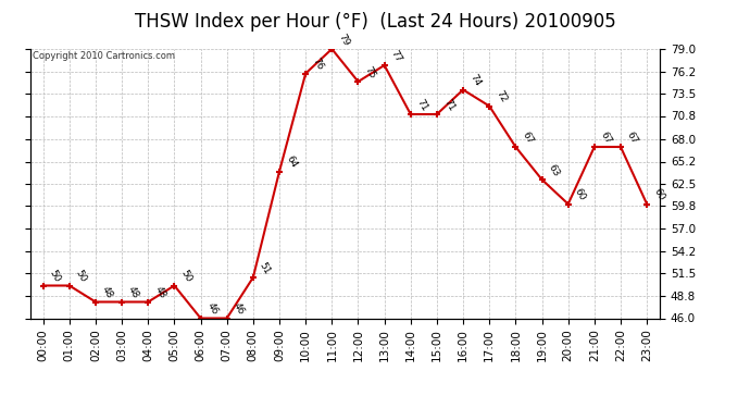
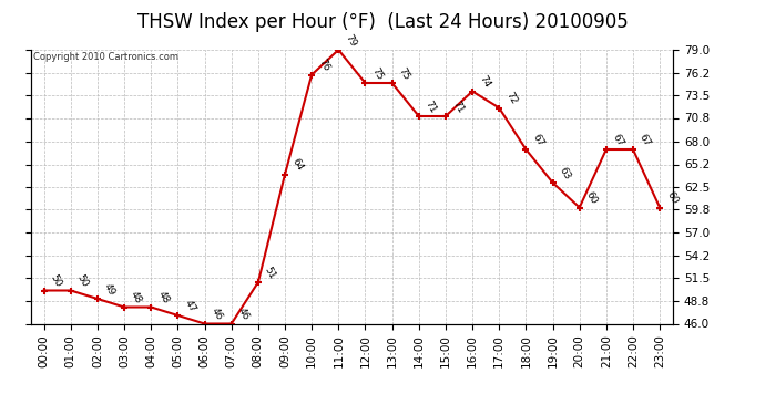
02:00: 48 -> 49
05:00: 50 -> 47
13:00: 77 -> 75
